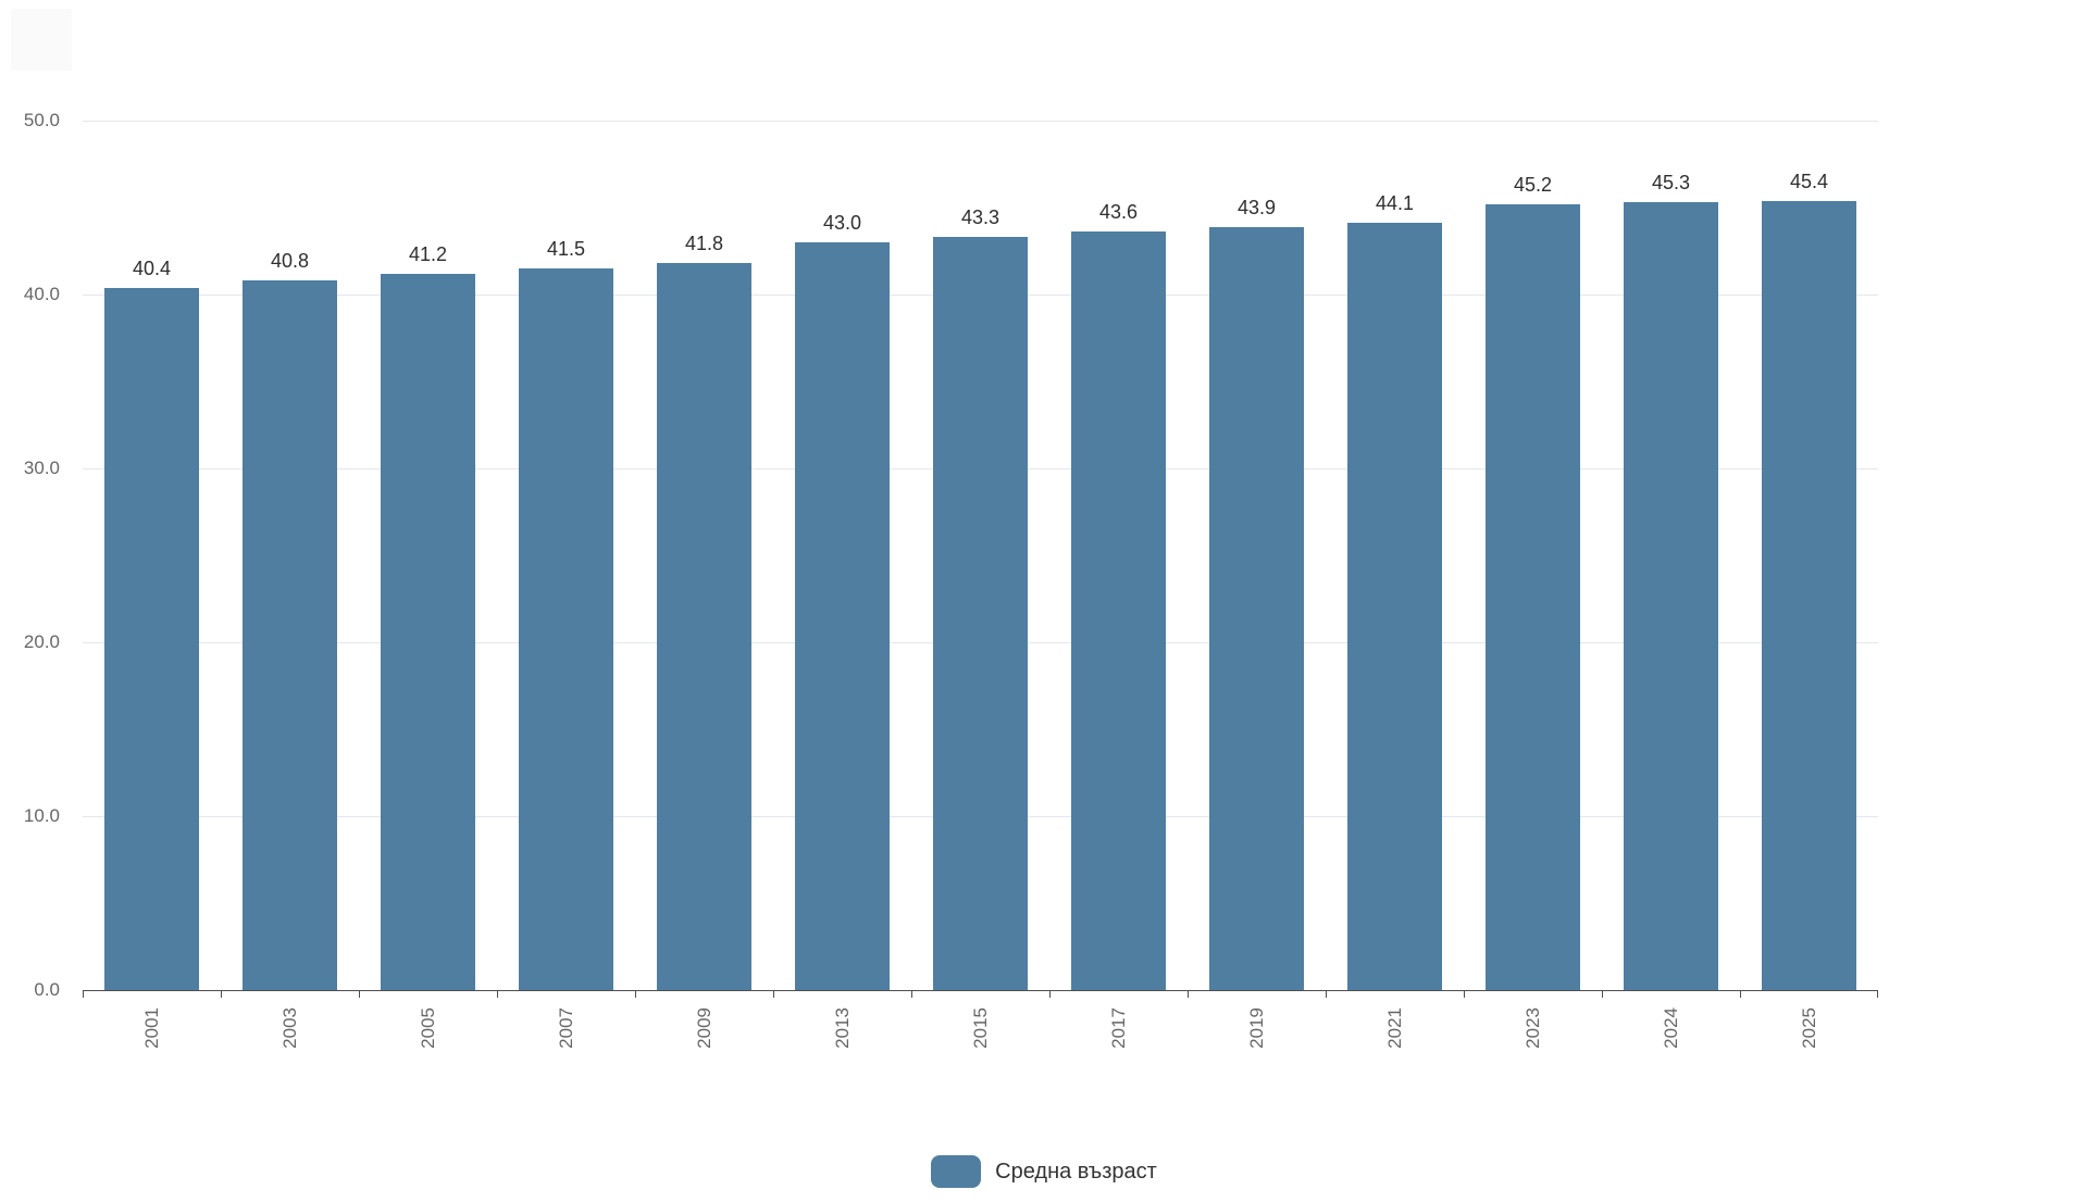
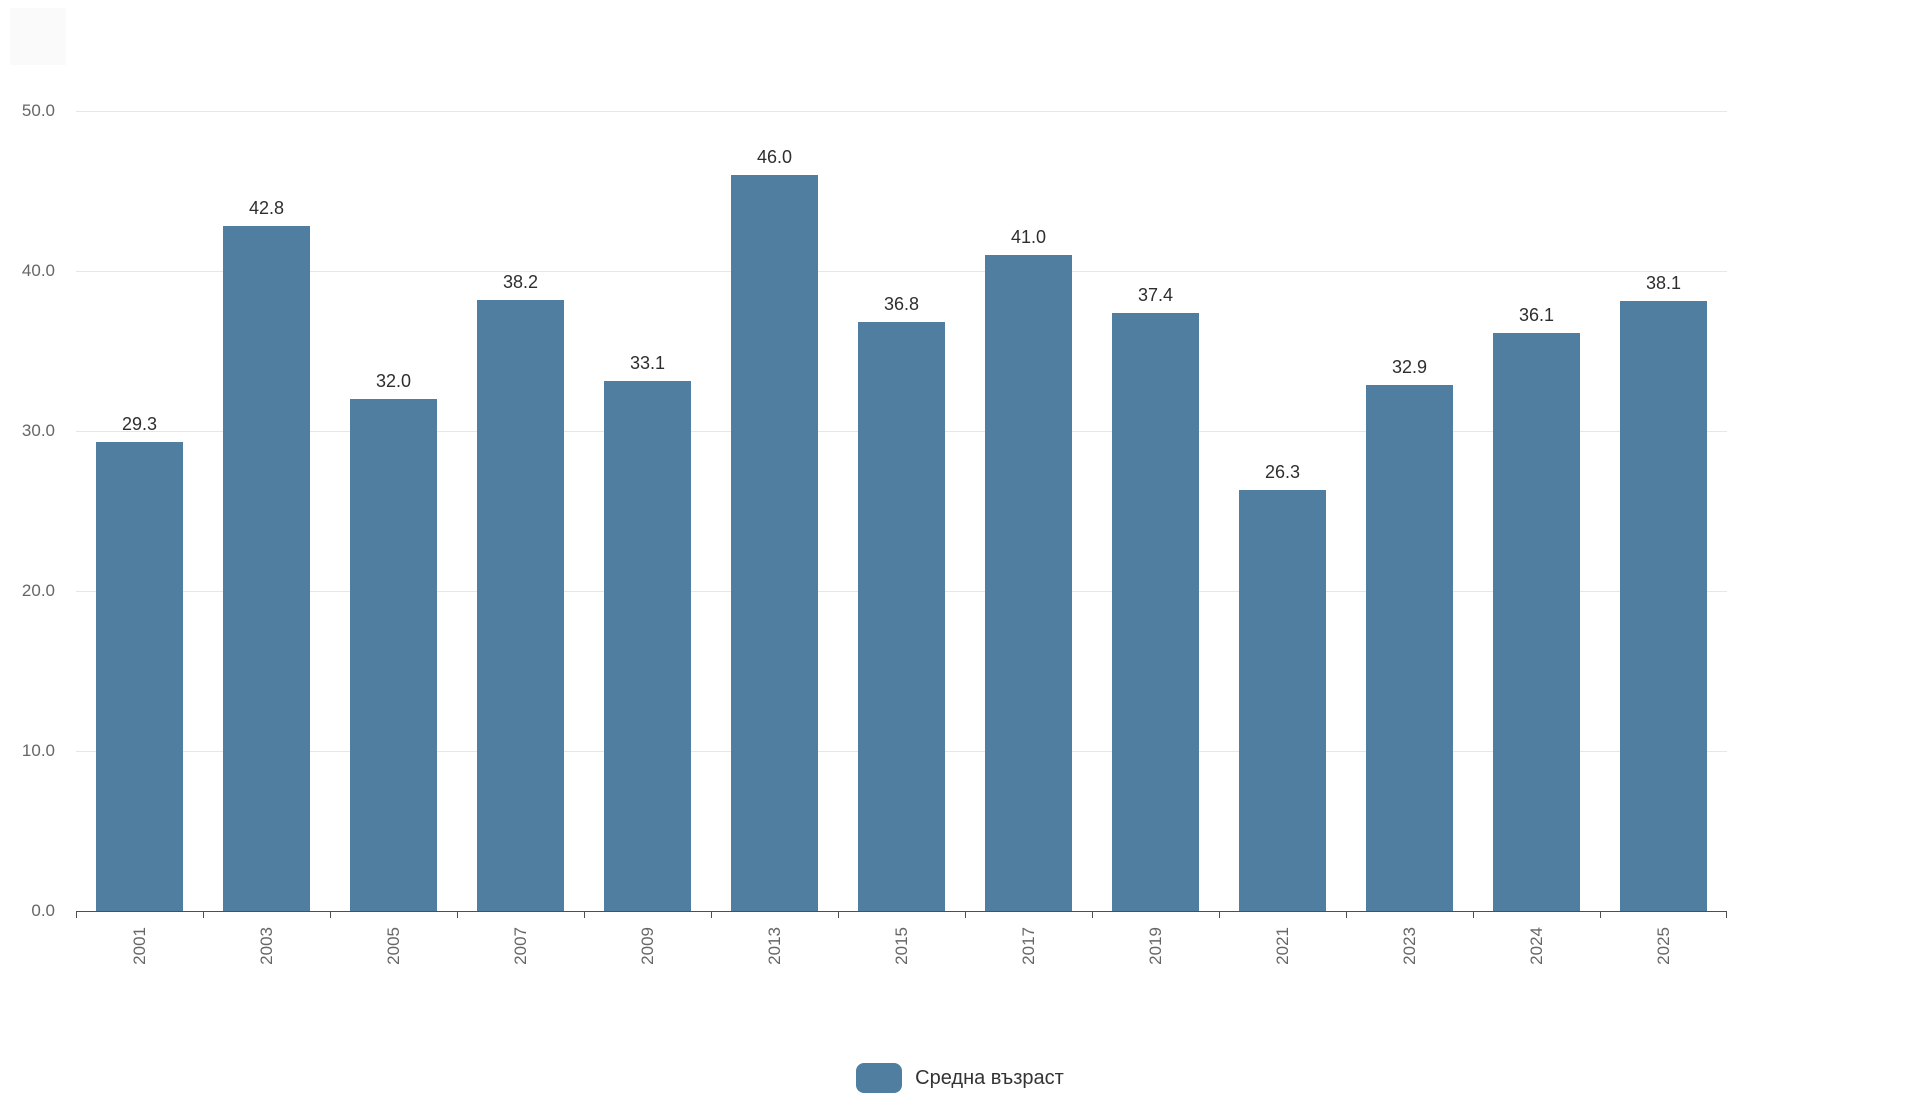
2001: 40.4 -> 29.3
2003: 40.8 -> 42.8
2005: 41.2 -> 32.0
2007: 41.5 -> 38.2
2009: 41.8 -> 33.1
2013: 43.0 -> 46.0
2015: 43.3 -> 36.8
2017: 43.6 -> 41.0
2019: 43.9 -> 37.4
2021: 44.1 -> 26.3
2023: 45.2 -> 32.9
2024: 45.3 -> 36.1
2025: 45.4 -> 38.1
